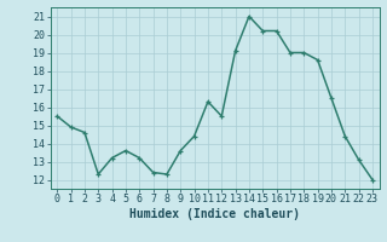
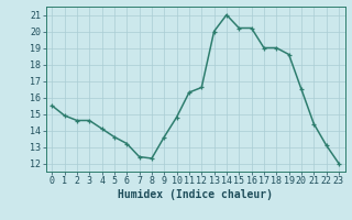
3: 12.3 -> 14.6
4: 13.2 -> 14.1
10: 14.4 -> 14.8
12: 15.5 -> 16.6
13: 19.1 -> 20.0
